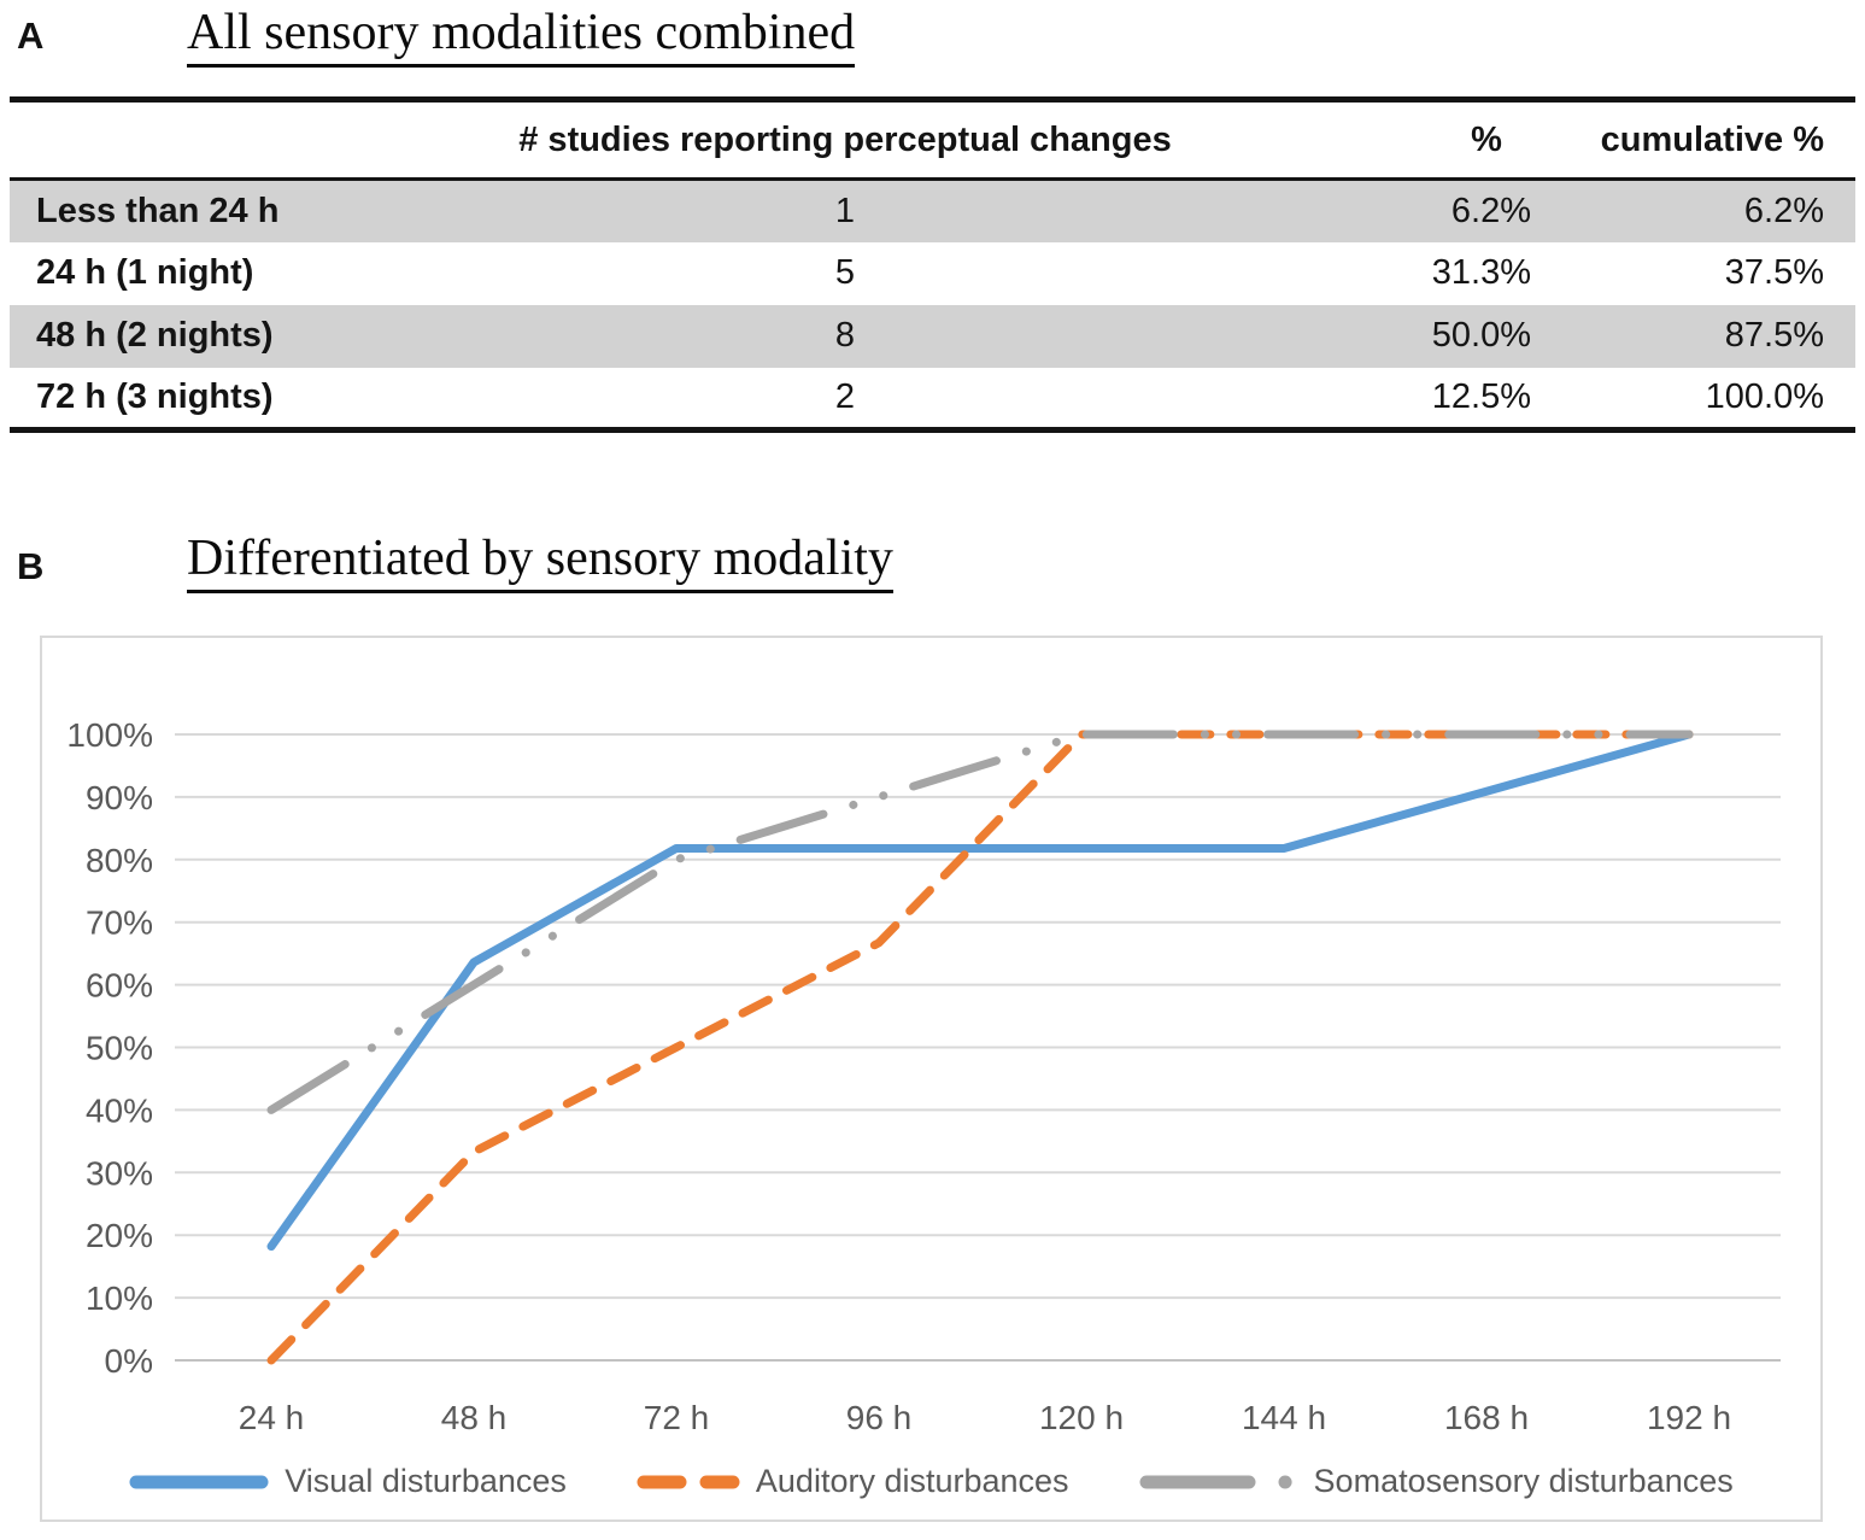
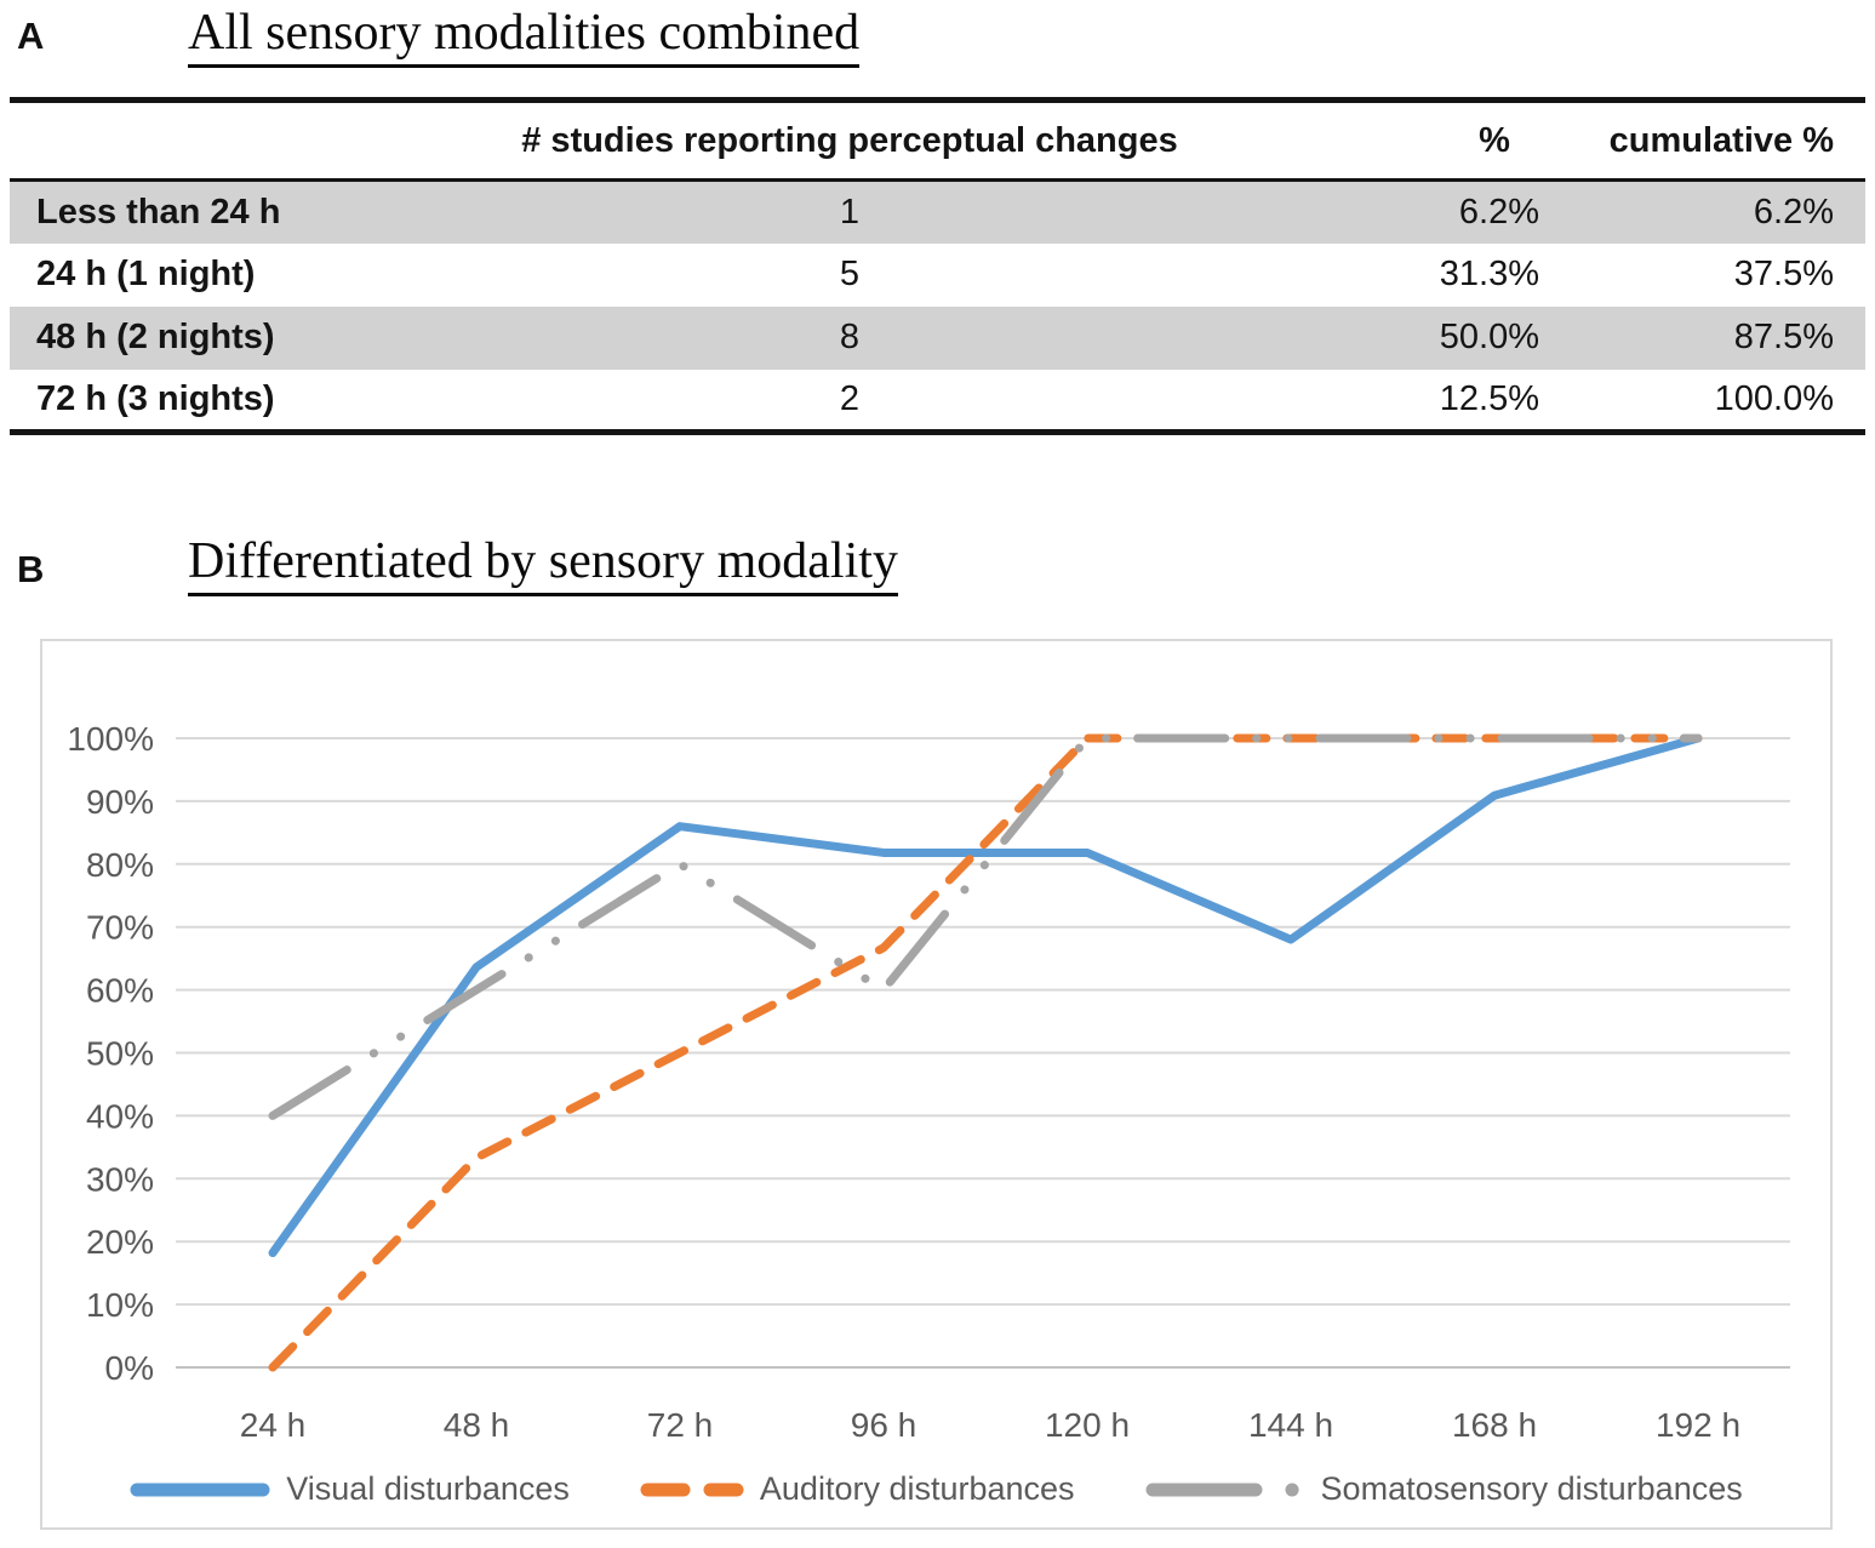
Visual disturbances/72 h: 82% -> 86%
Somatosensory disturbances/96 h: 90% -> 60%
Visual disturbances/144 h: 82% -> 68%
